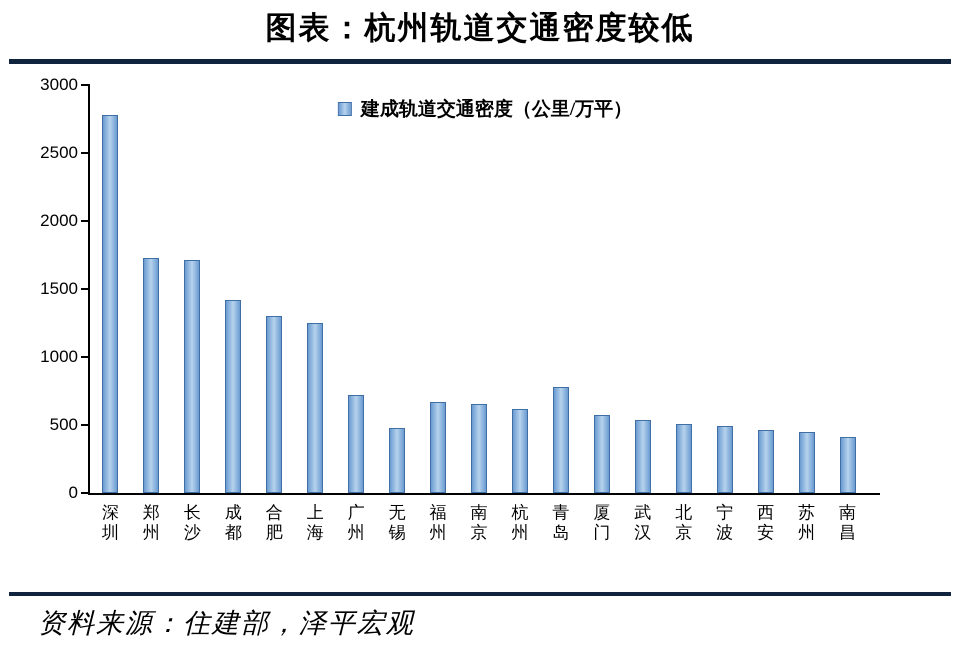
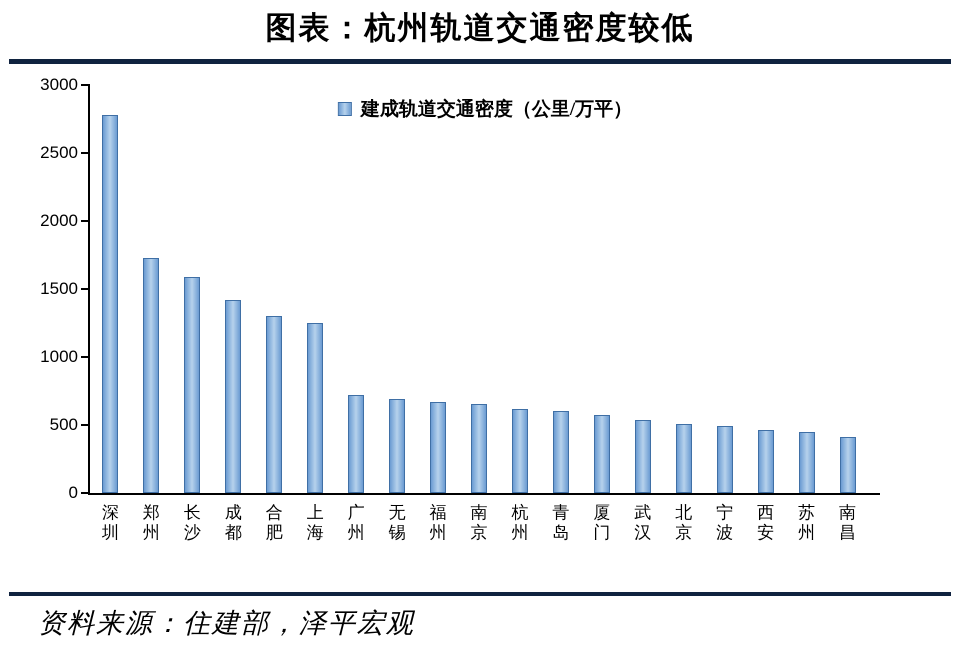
长沙: 1710 -> 1590
无锡: 480 -> 690
青岛: 780 -> 600
